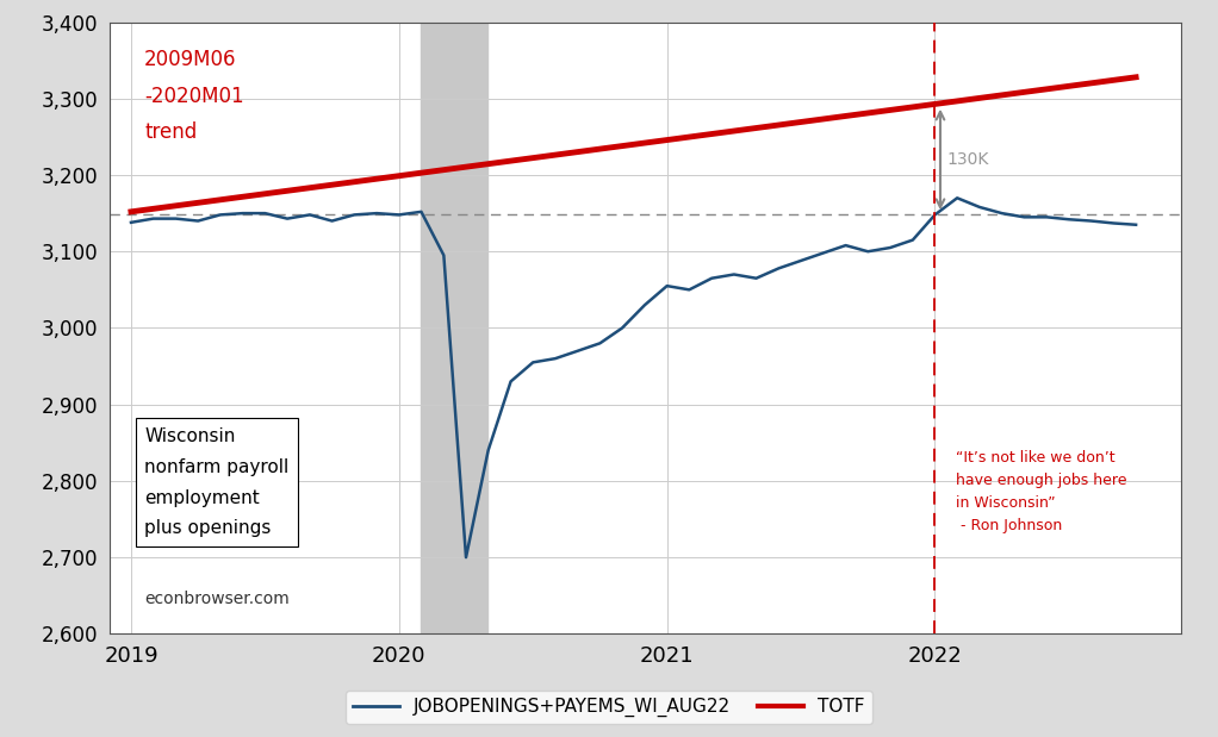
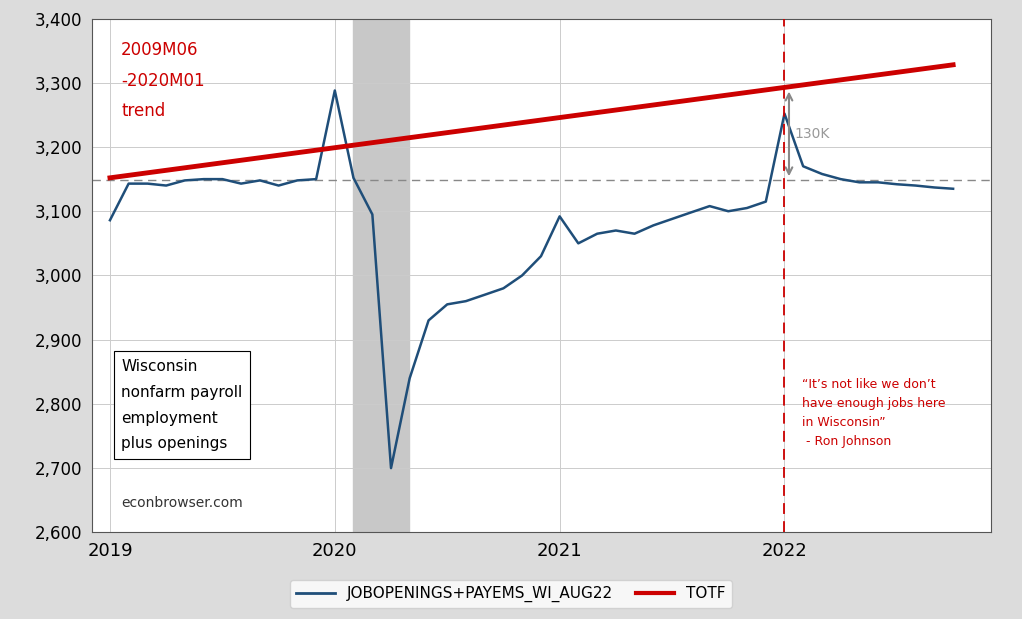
2019: 3,138 -> 3,086
2020: 3,148 -> 3,288
2021: 3,055 -> 3,092
2022: 3,148 -> 3,252
